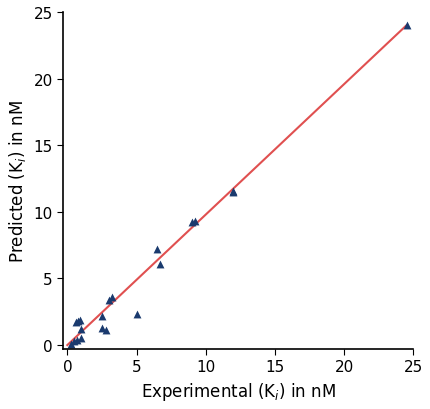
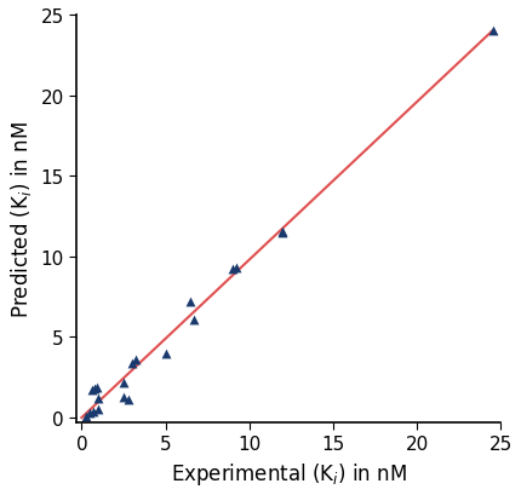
5: 2.3 -> 4.0
